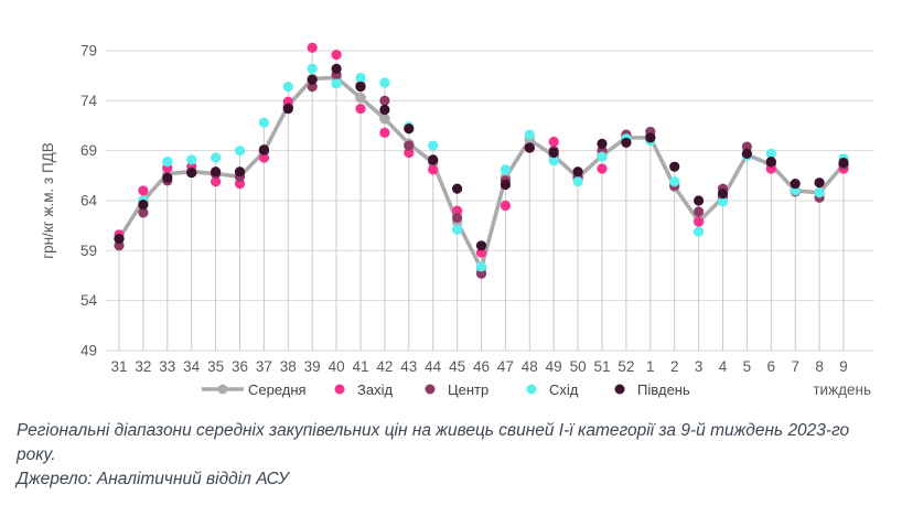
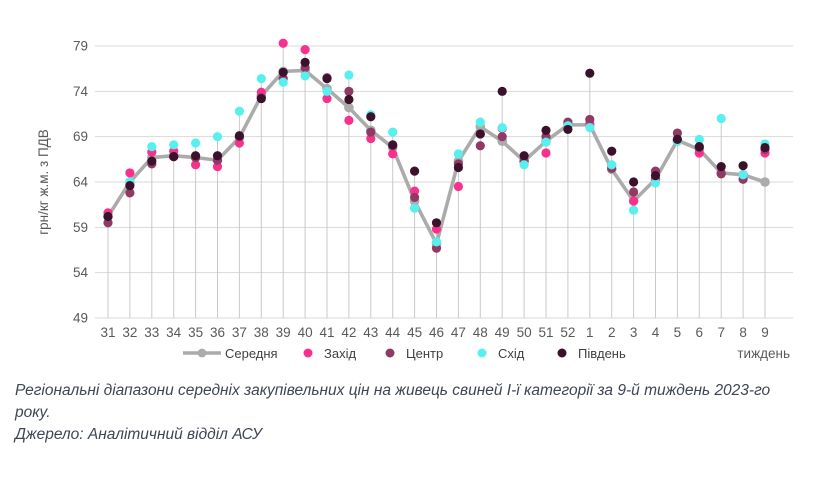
Схід/39: 77 -> 75
Схід/41: 76 -> 74
Центр/48: 69 -> 68
Схід/49: 68 -> 70
Південь/49: 69 -> 74
Південь/1: 70 -> 76
Схід/7: 65 -> 71
Середня/9: 68 -> 64
